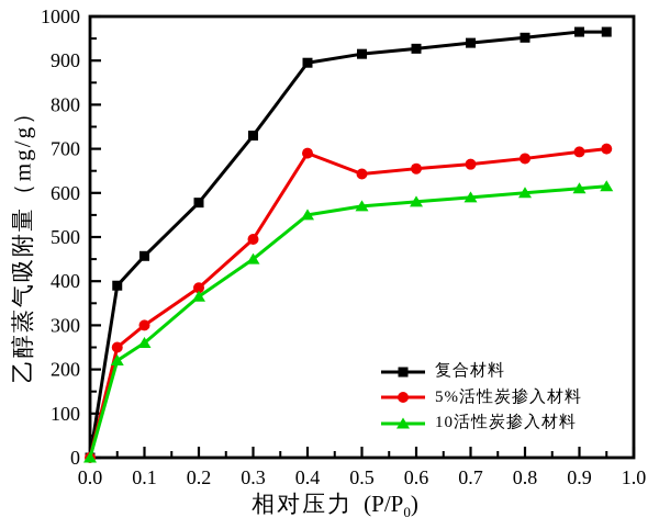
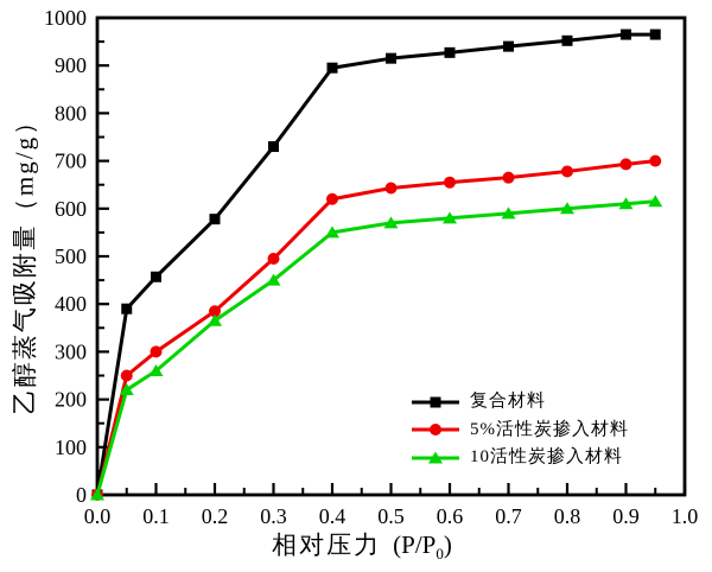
5%活性炭掺入材料/0.4: 690 -> 620
